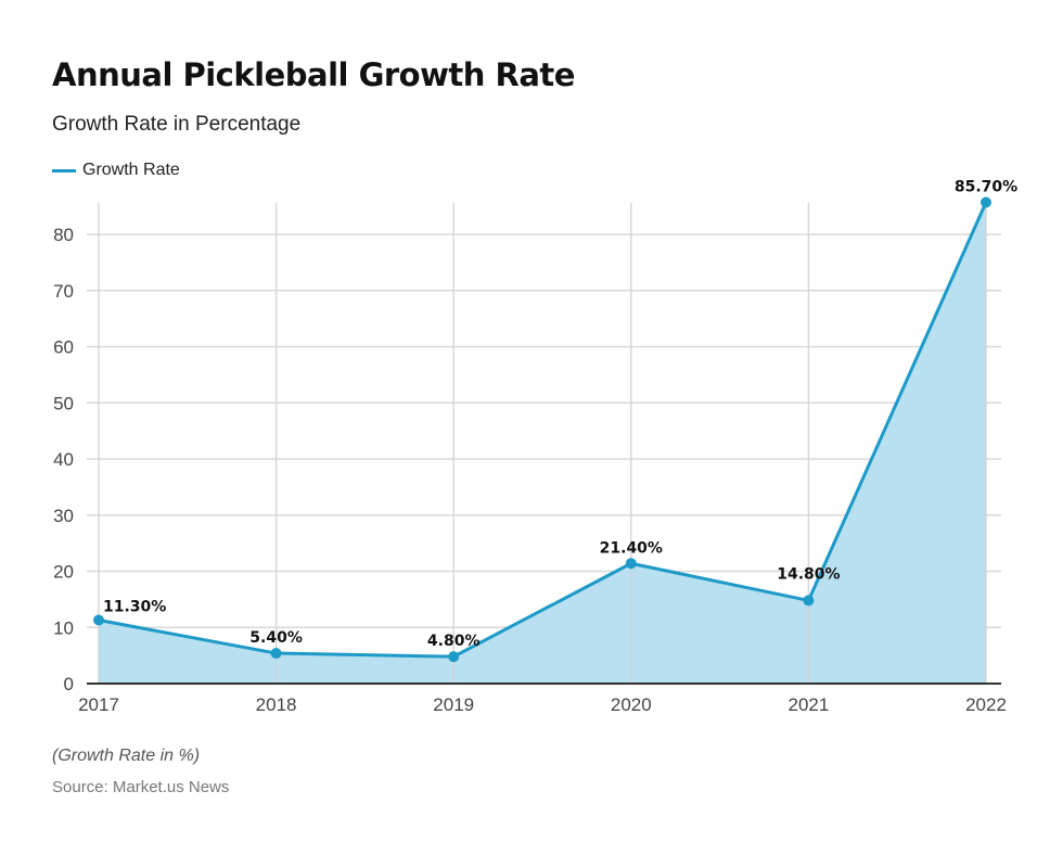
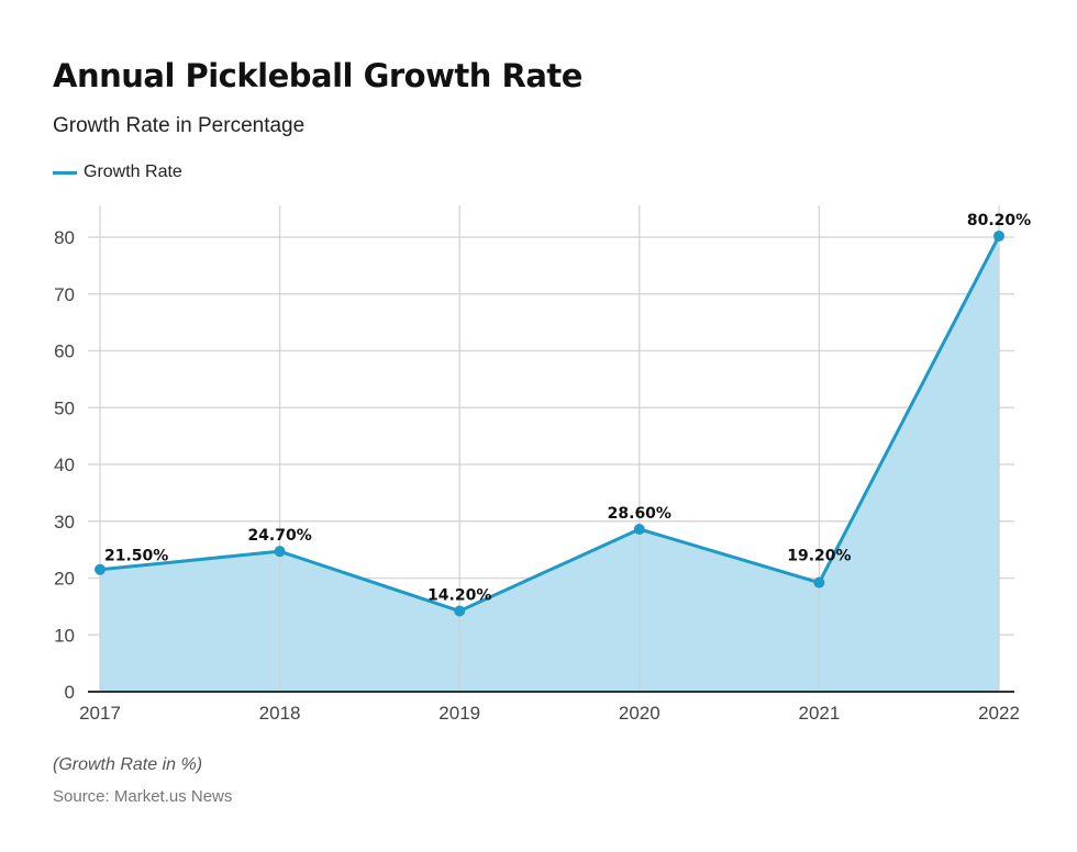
2017: 11.30% -> 21.50%
2018: 5.40% -> 24.70%
2019: 4.80% -> 14.20%
2020: 21.40% -> 28.60%
2021: 14.80% -> 19.20%
2022: 85.70% -> 80.20%
